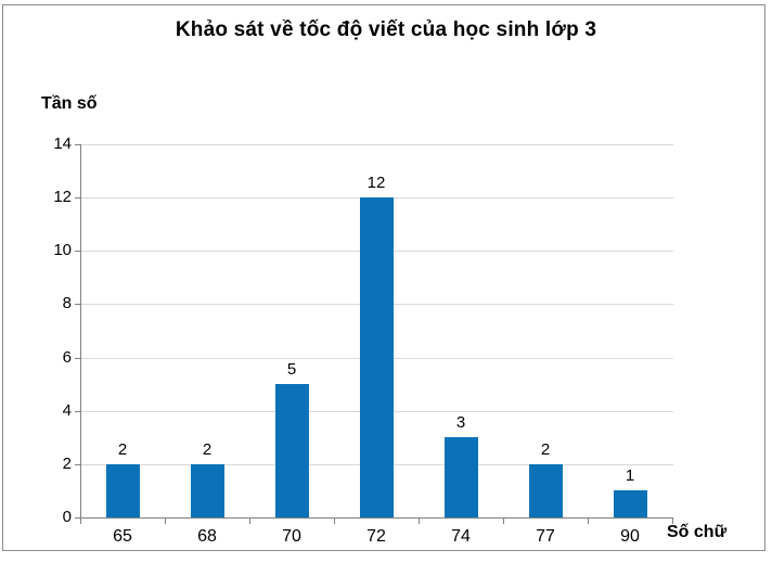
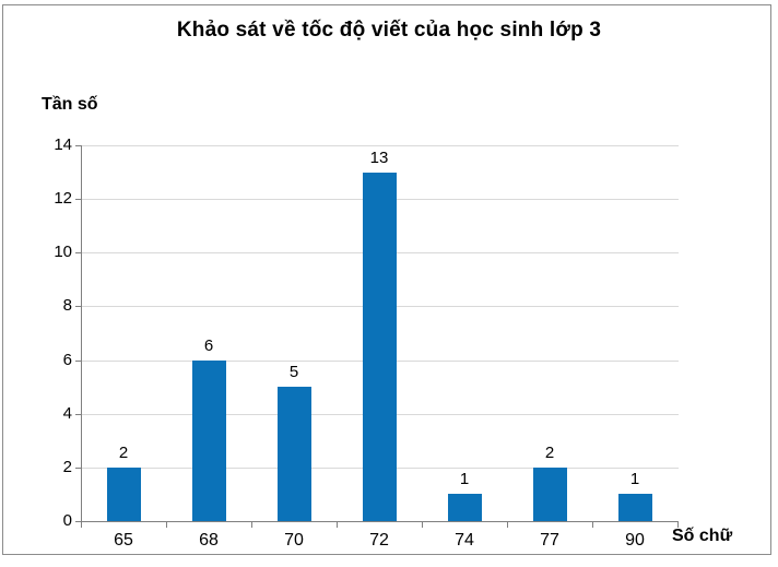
68: 2 -> 6
72: 12 -> 13
74: 3 -> 1
